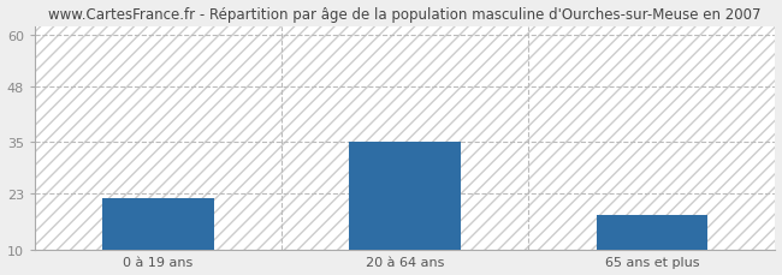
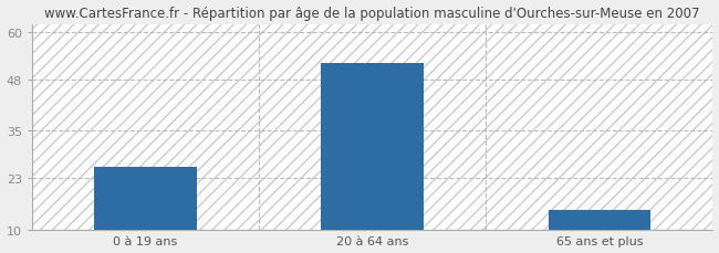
0 à 19 ans: 22 -> 26
20 à 64 ans: 35 -> 52
65 ans et plus: 18 -> 15
